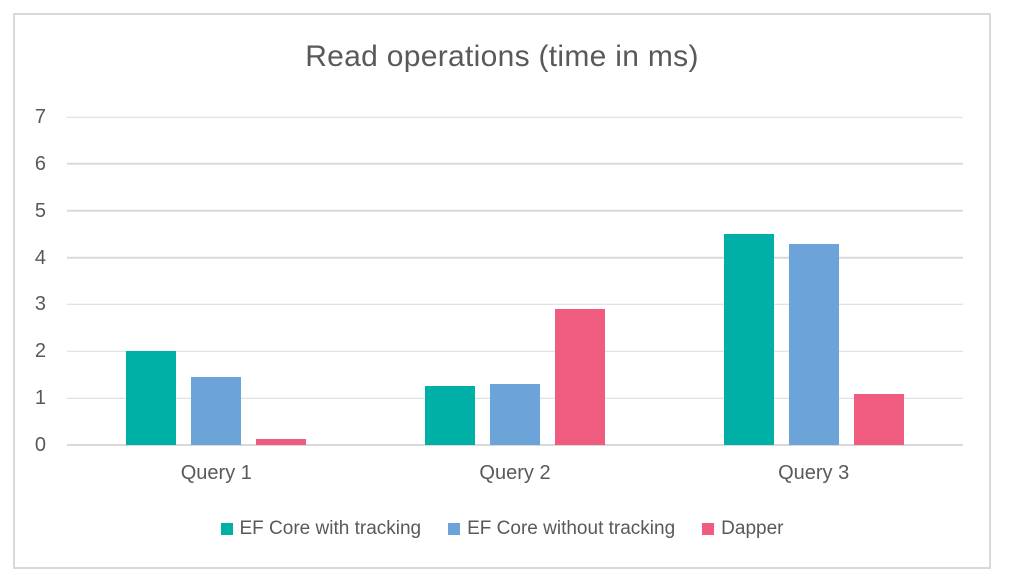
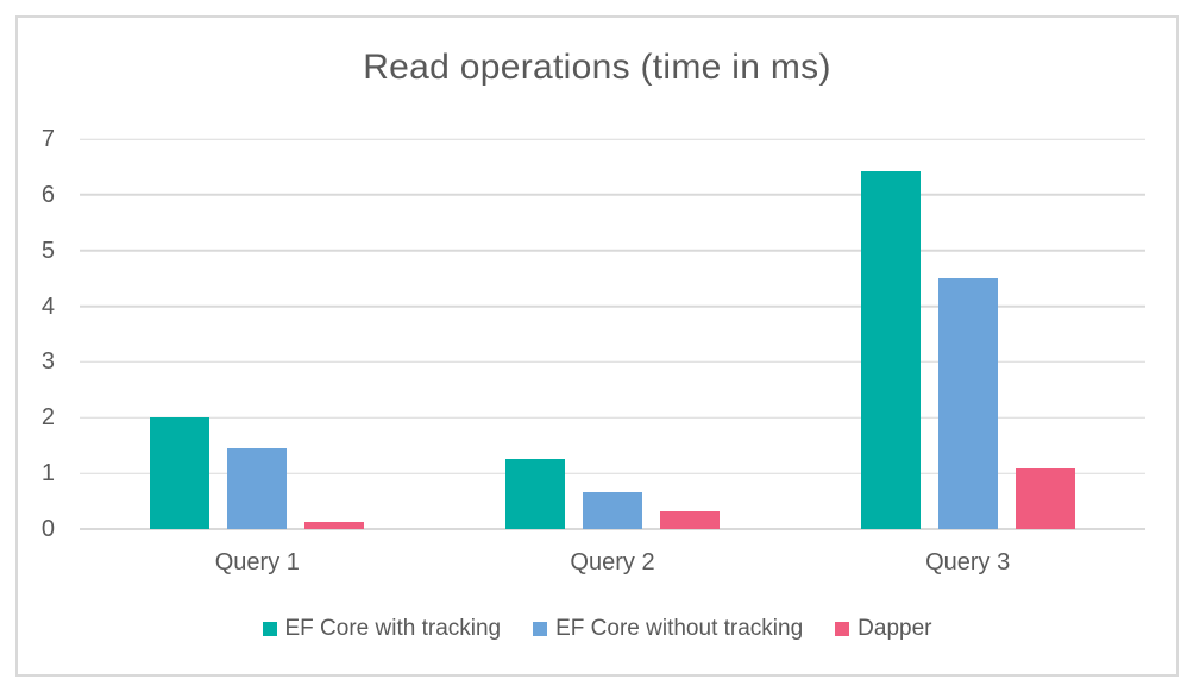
EF Core without tracking/Query 2: 1.3 -> 0.7
Dapper/Query 2: 2.9 -> 0.3
EF Core with tracking/Query 3: 4.5 -> 6.4
EF Core without tracking/Query 3: 4.3 -> 4.5
